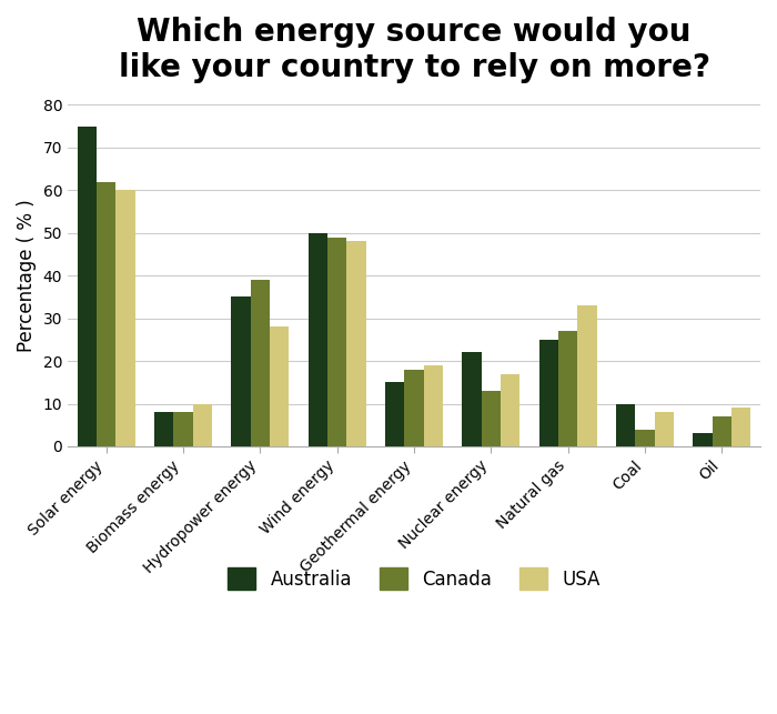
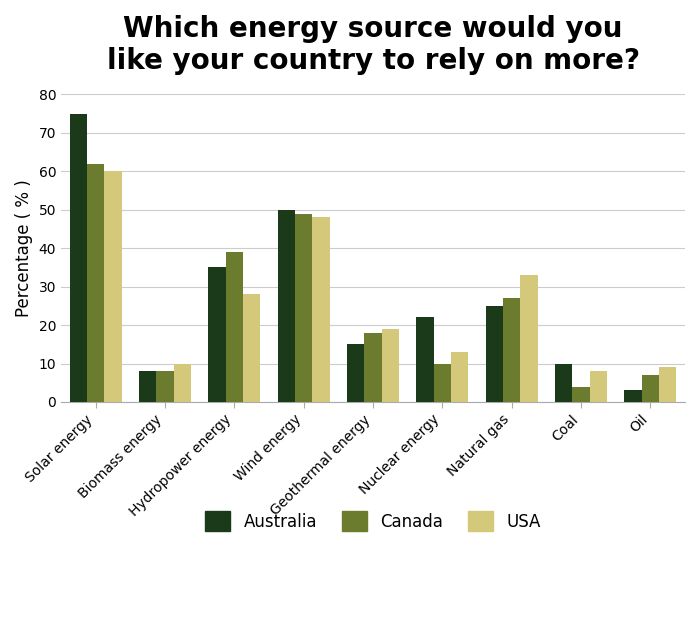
Canada/Nuclear energy: 13 -> 10
USA/Nuclear energy: 17 -> 13
